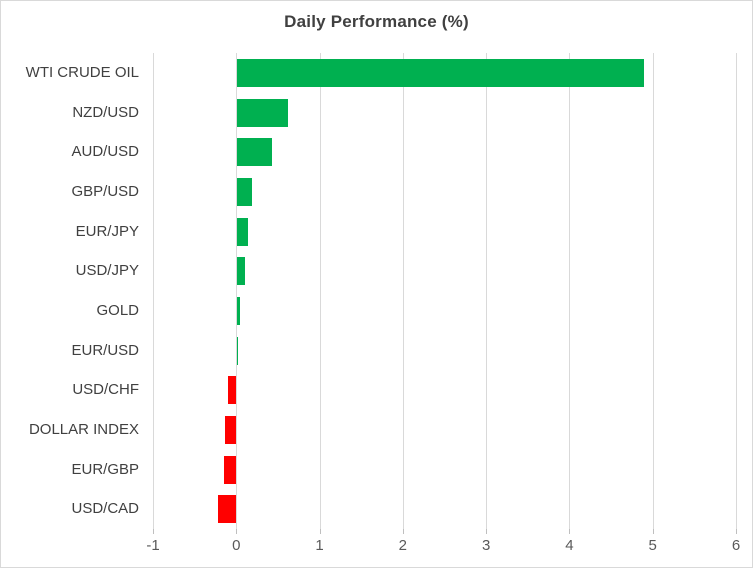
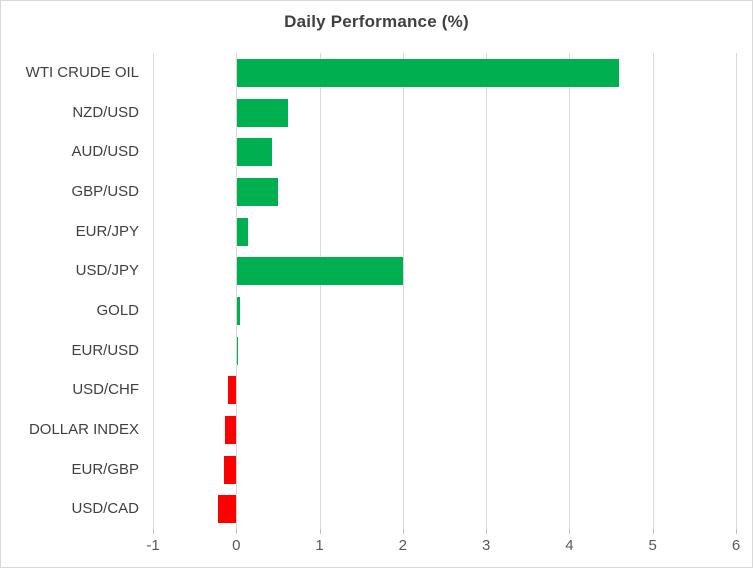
WTI CRUDE OIL: 4.9 -> 4.6
GBP/USD: 0.2 -> 0.5
USD/JPY: 0.1 -> 2.0
